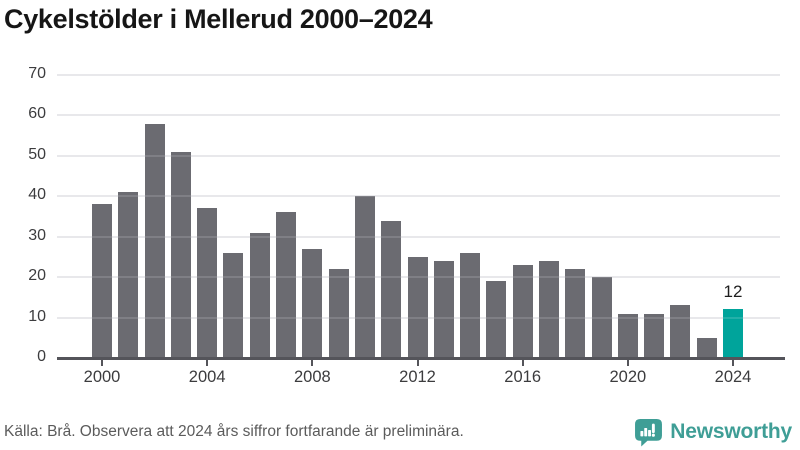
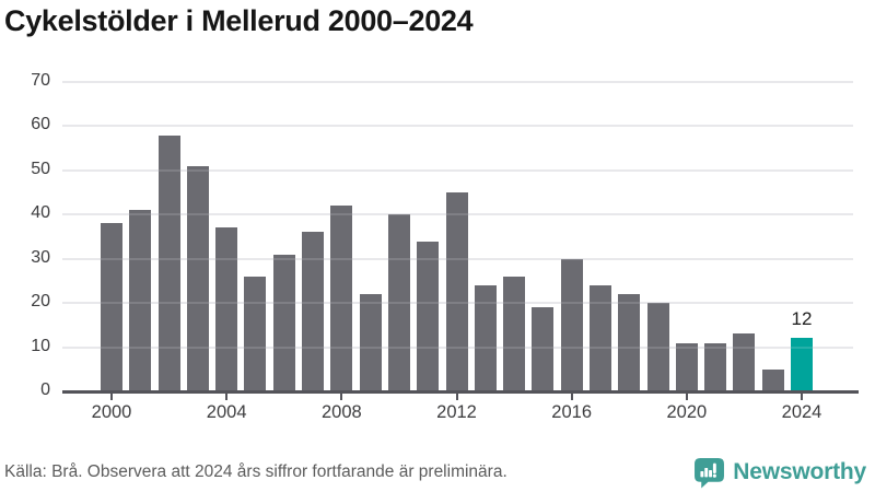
2008: 27 -> 42
2012: 25 -> 45
2016: 23 -> 30
